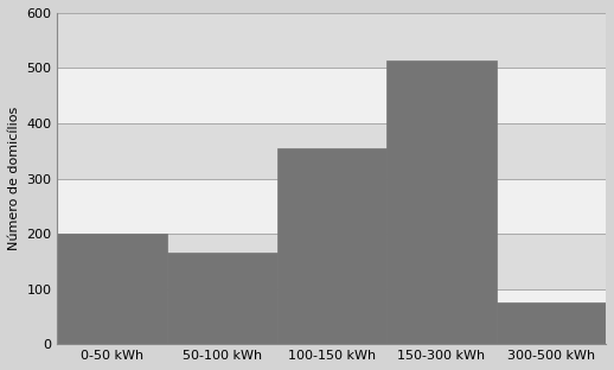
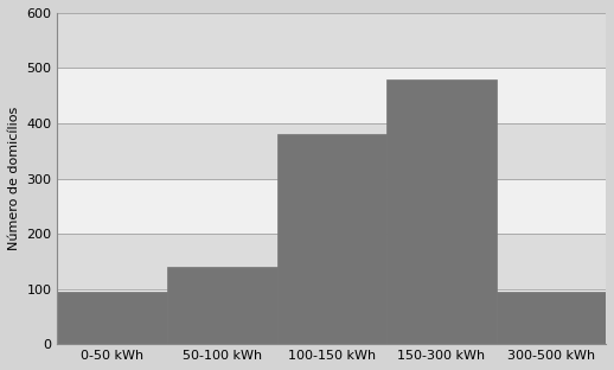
0-50 kWh: 200 -> 95
50-100 kWh: 165 -> 140
100-150 kWh: 355 -> 380
150-300 kWh: 515 -> 480
300-500 kWh: 75 -> 95
